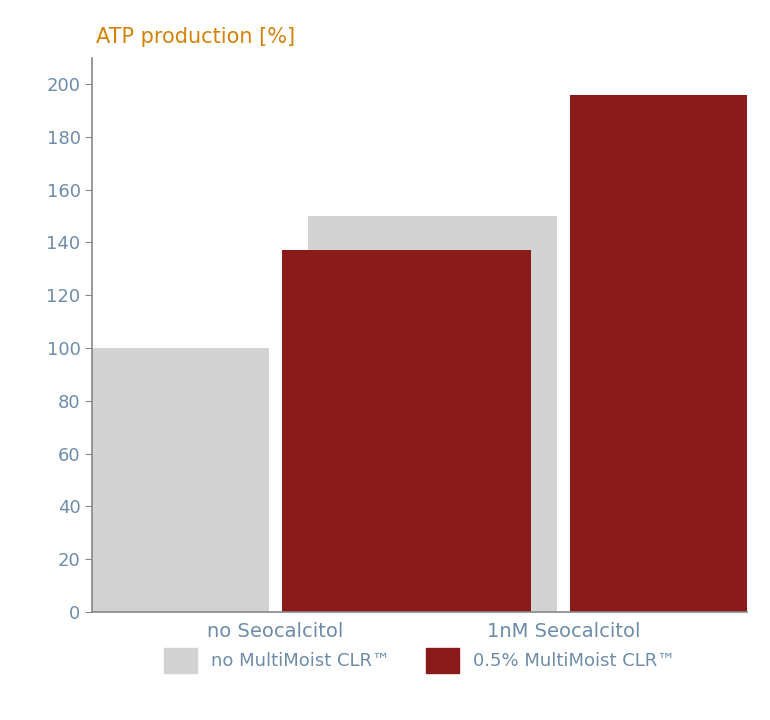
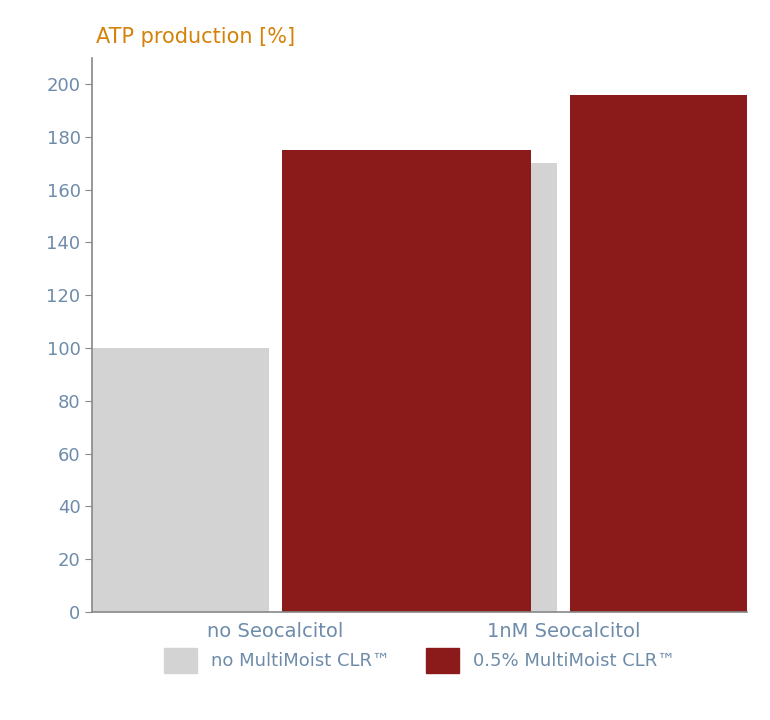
0.5% MultiMoist CLR™/no Seocalcitol: 137 -> 175
no MultiMoist CLR™/1nM Seocalcitol: 150 -> 170
